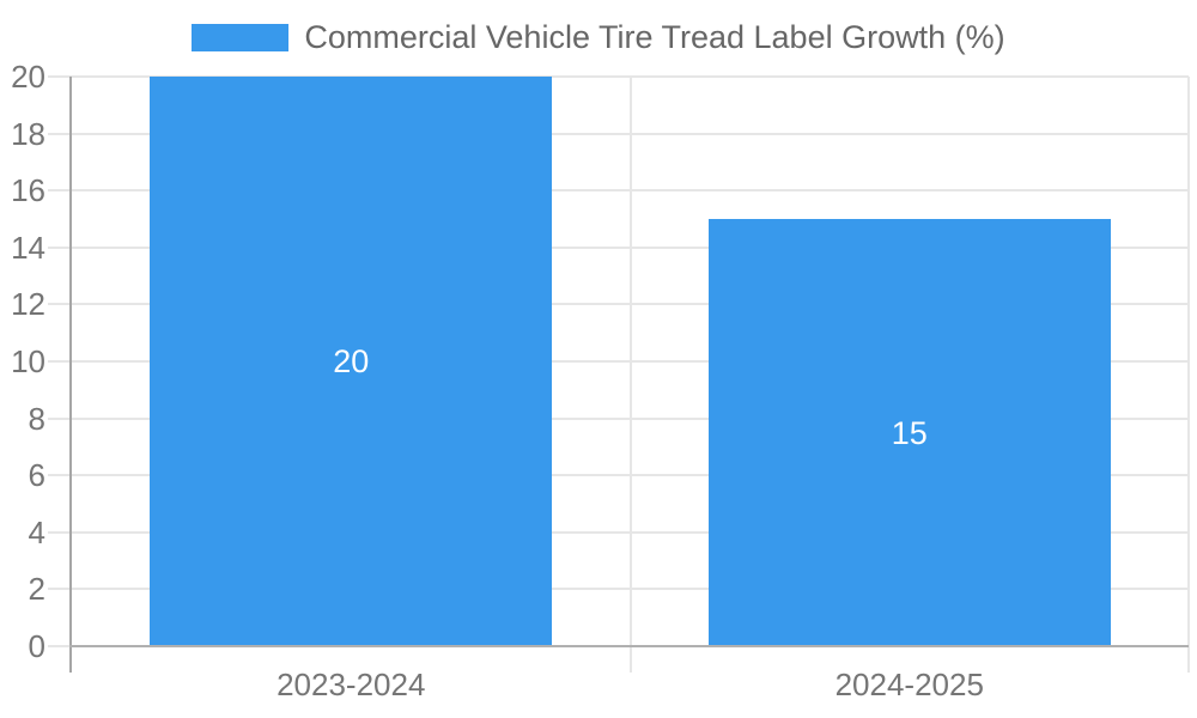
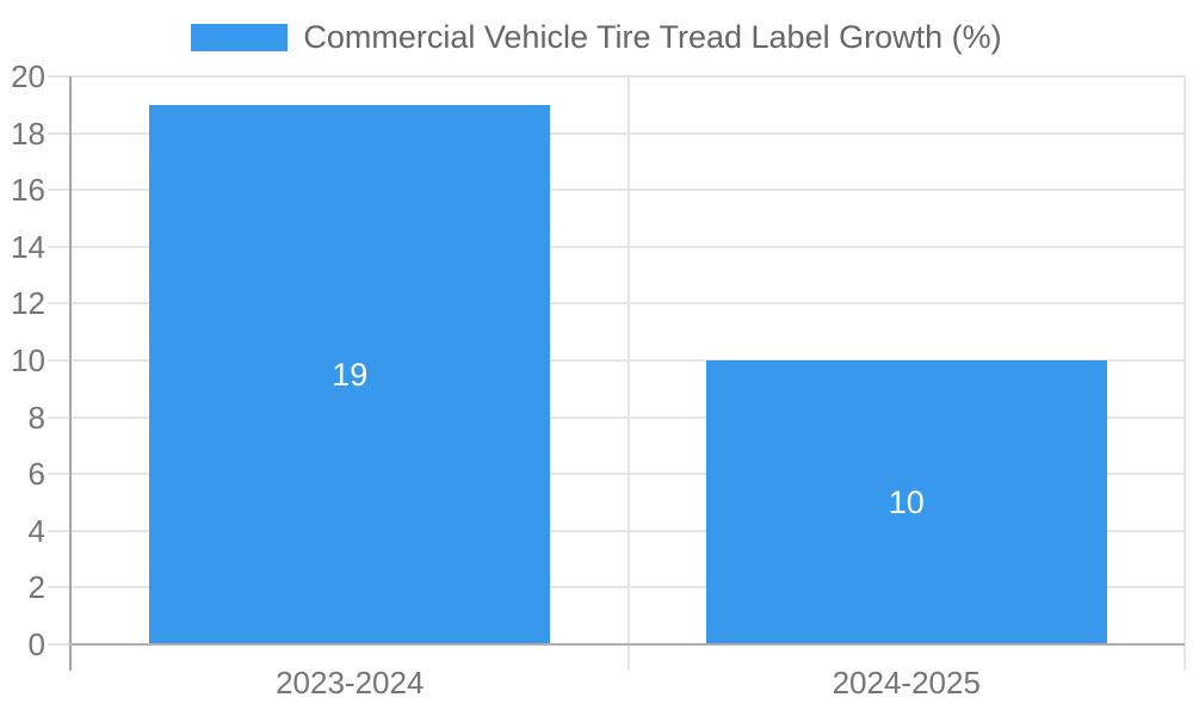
2023-2024: 20 -> 19
2024-2025: 15 -> 10
